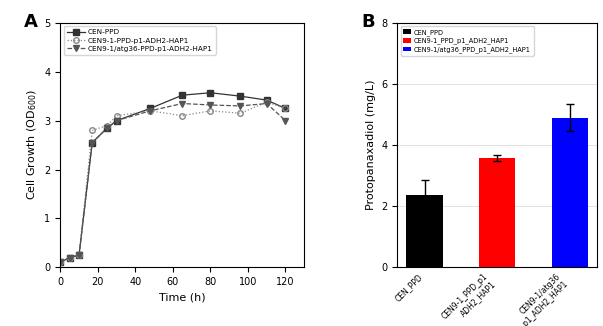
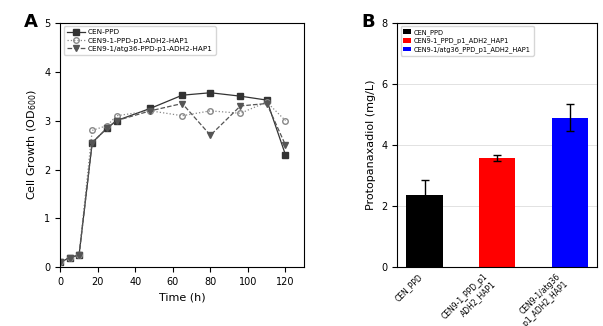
CEN9-1/atg36-PPD-p1-ADH2-HAP1/80: 3.32 -> 2.70
CEN-PPD/120: 3.25 -> 2.30
CEN9-1-PPD-p1-ADH2-HAP1/120: 3.25 -> 3.00
CEN9-1/atg36-PPD-p1-ADH2-HAP1/120: 3.00 -> 2.50
